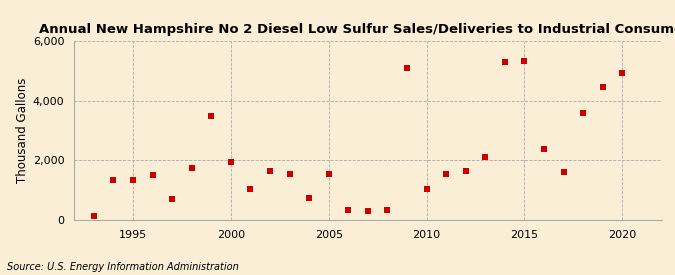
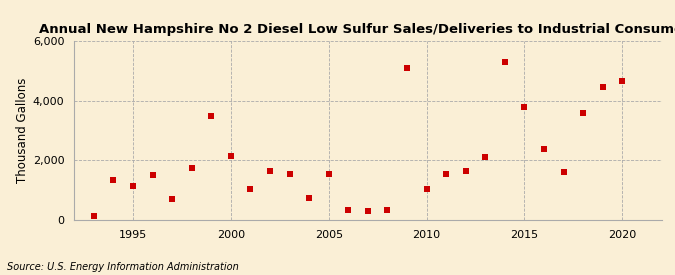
1995: 1,350 -> 1,150
2000: 1,950 -> 2,150
2015: 5,350 -> 3,800
2020: 4,950 -> 4,650
